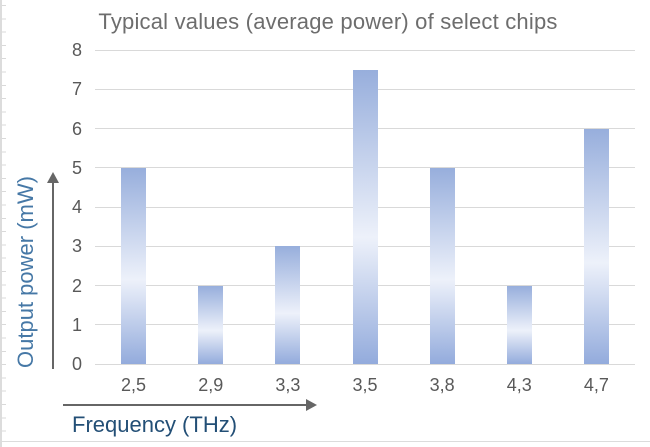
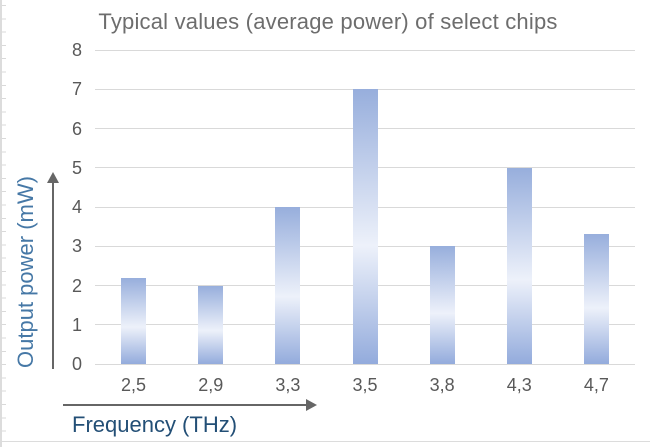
2,5: 5.0 -> 2.2
3,3: 3.0 -> 4.0
3,5: 7.5 -> 7.0
3,8: 5.0 -> 3.0
4,3: 2.0 -> 5.0
4,7: 6.0 -> 3.3
